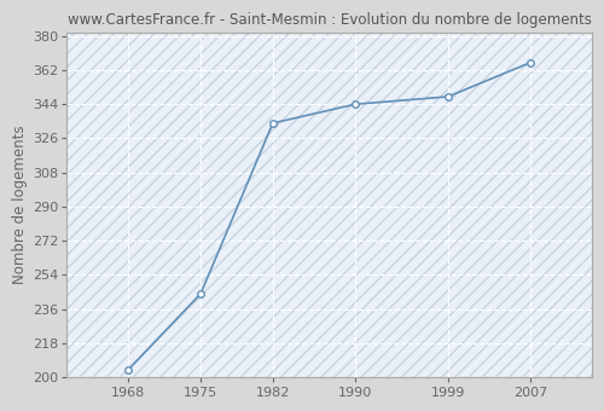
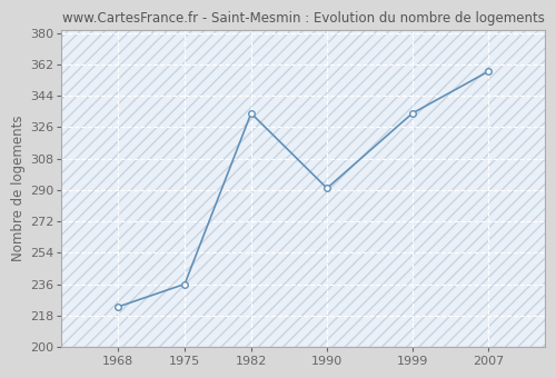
1968: 204 -> 223
1975: 244 -> 236
1990: 344 -> 291
1999: 348 -> 334
2007: 366 -> 358
